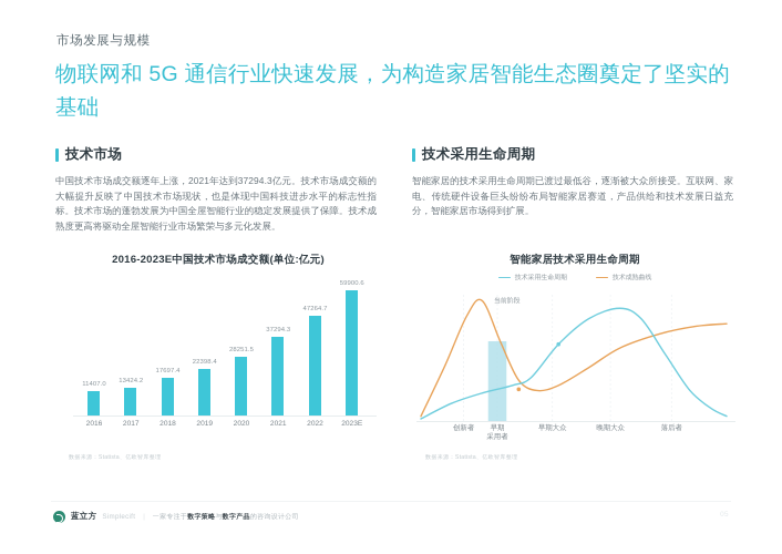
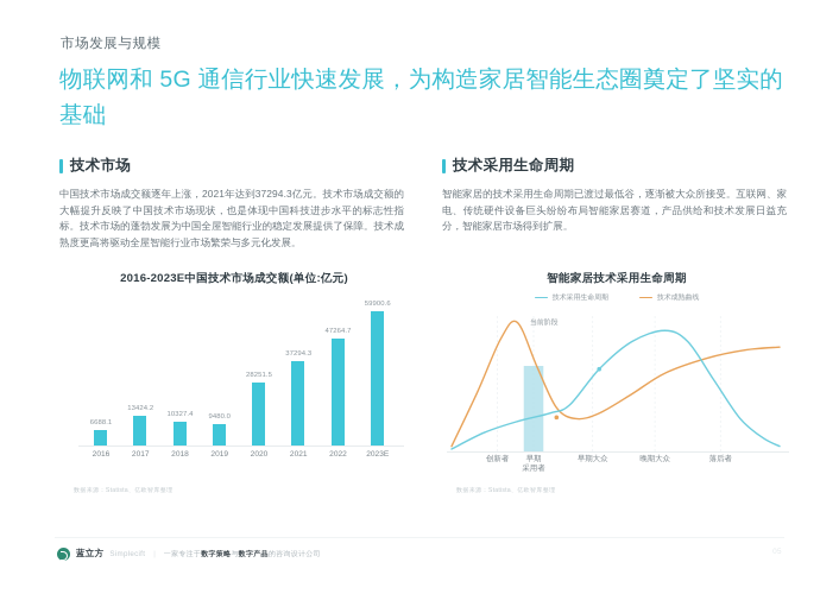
2016-2023E中国技术市场成交额(单位:亿元)/2016: 11407.0 -> 6688.1
2016-2023E中国技术市场成交额(单位:亿元)/2018: 17697.4 -> 10327.4
2016-2023E中国技术市场成交额(单位:亿元)/2019: 22398.4 -> 9480.0
